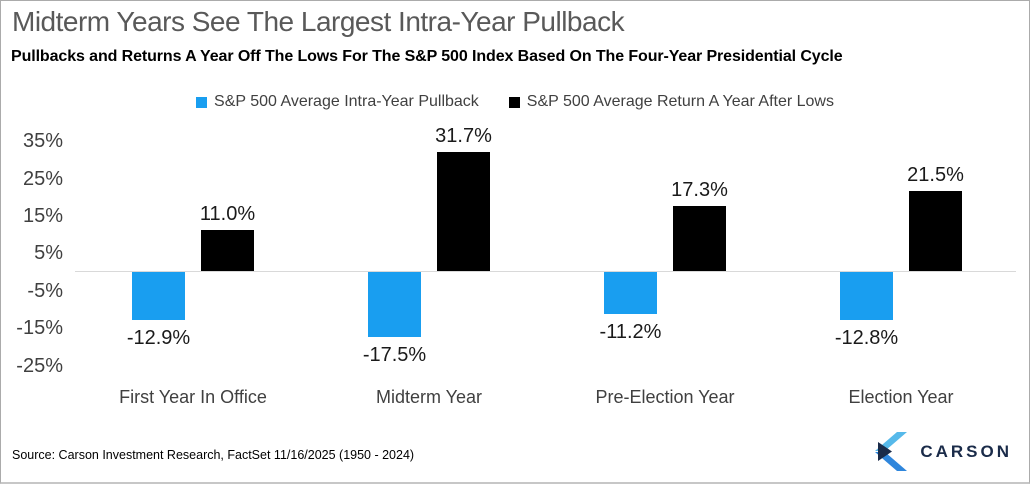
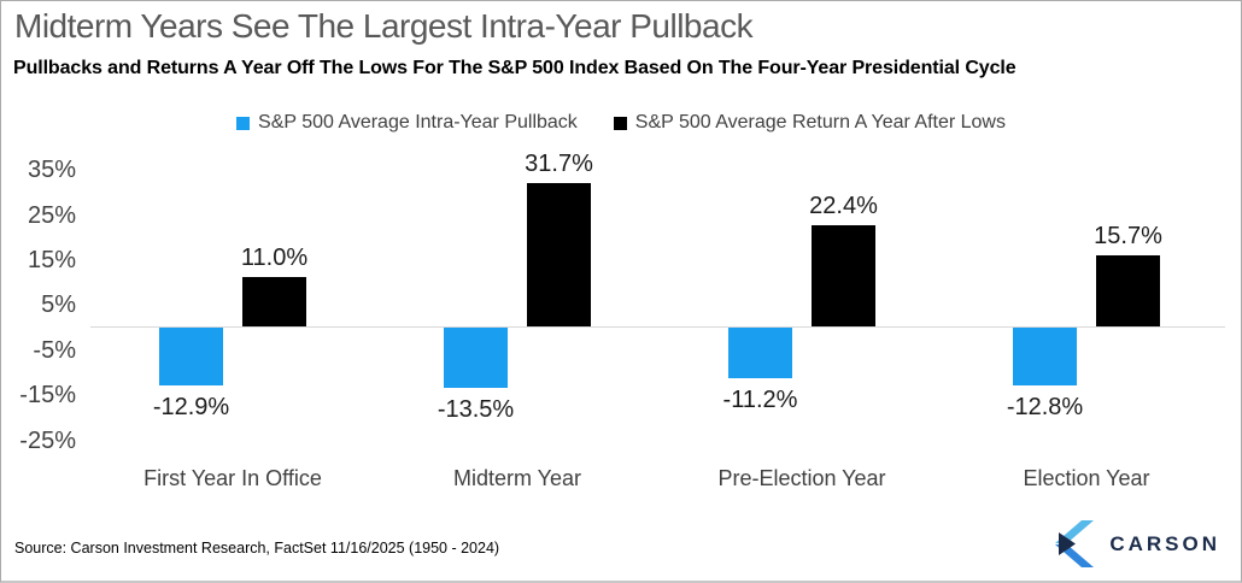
S&P 500 Average Intra-Year Pullback/Midterm Year: -17.5% -> -13.5%
S&P 500 Average Return A Year After Lows/Pre-Election Year: 17.3% -> 22.4%
S&P 500 Average Return A Year After Lows/Election Year: 21.5% -> 15.7%
